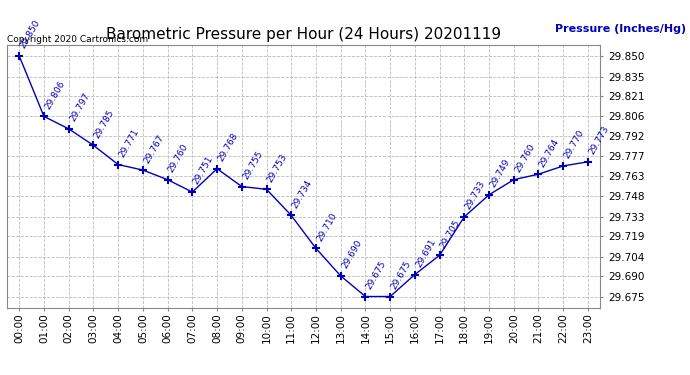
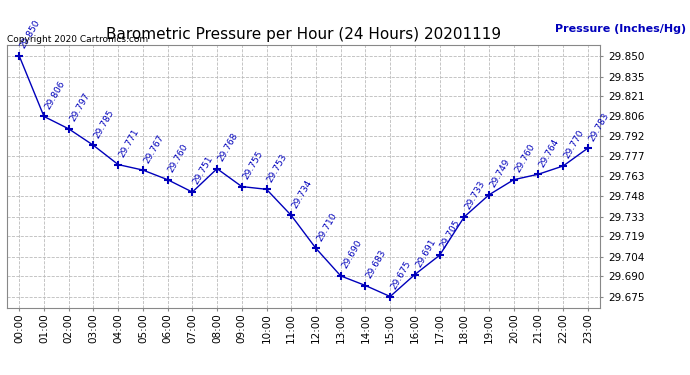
14:00: 29.675 -> 29.683
23:00: 29.773 -> 29.783
